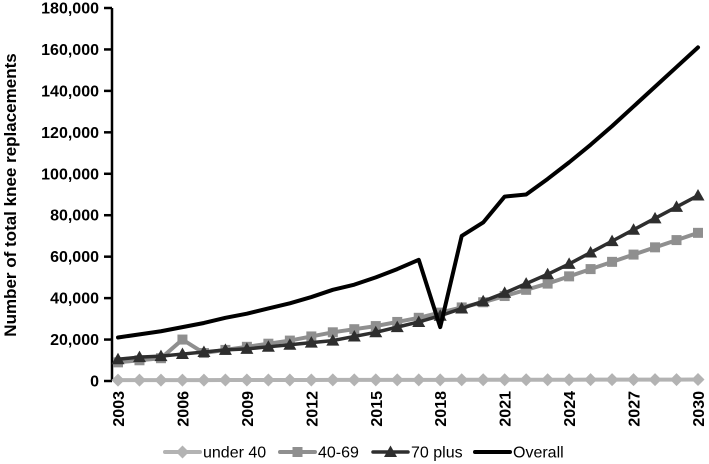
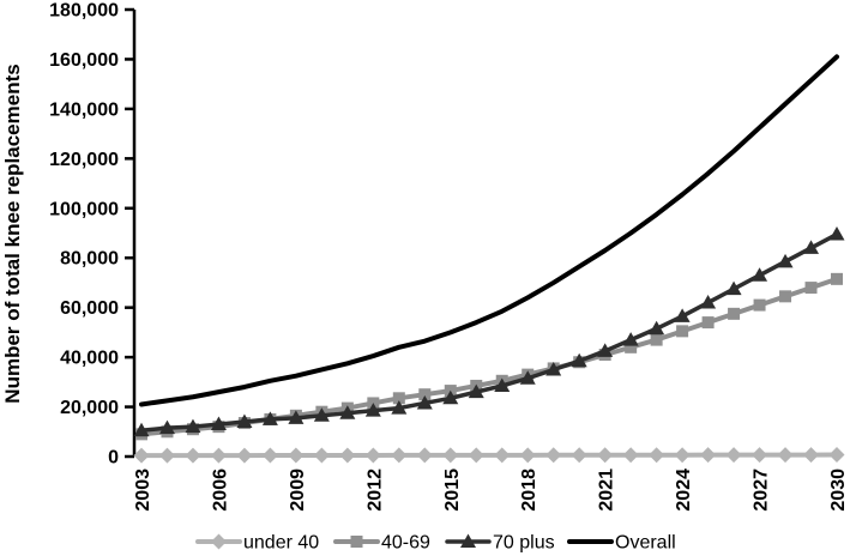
40-69/2006: 20000 -> 12000
Overall/2018: 26000 -> 64000
Overall/2021: 89000 -> 83000
